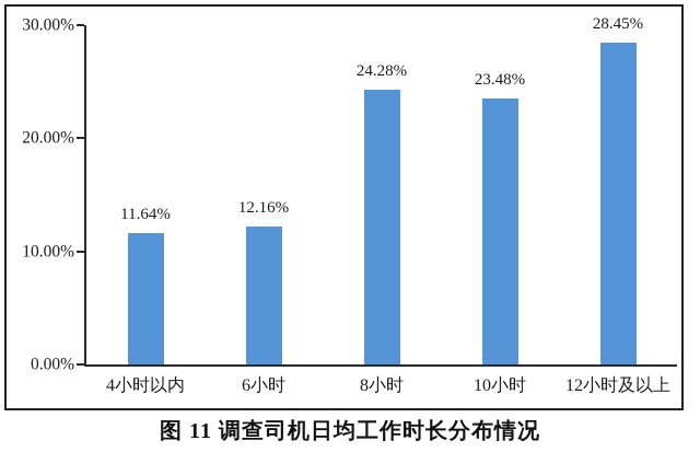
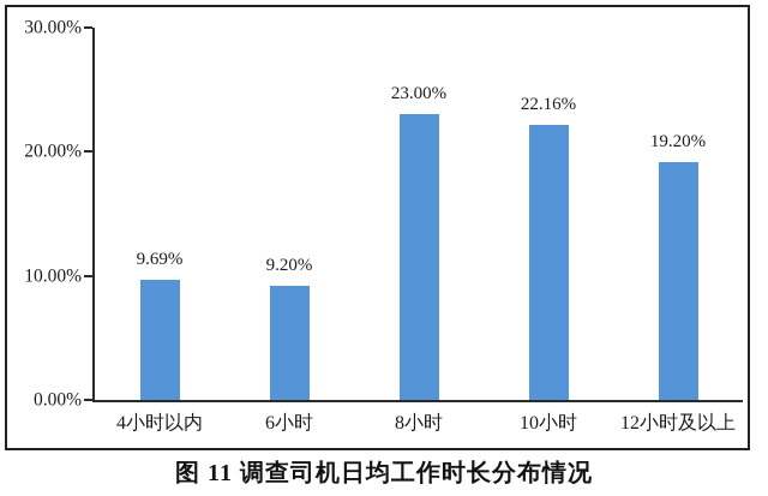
4小时以内: 11.64% -> 9.69%
6小时: 12.16% -> 9.20%
8小时: 24.28% -> 23.00%
10小时: 23.48% -> 22.16%
12小时及以上: 28.45% -> 19.20%
